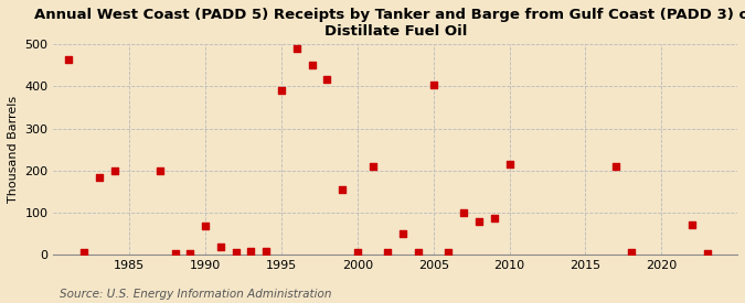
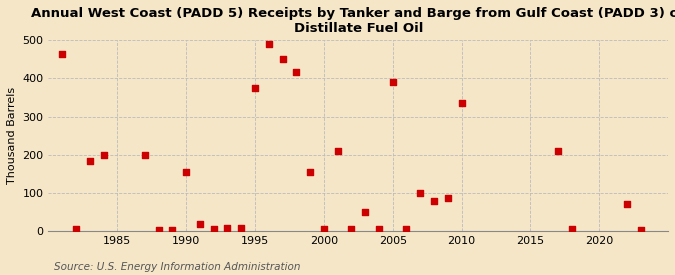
1990: 68 -> 155
1995: 390 -> 375
2005: 405 -> 390
2010: 215 -> 335
